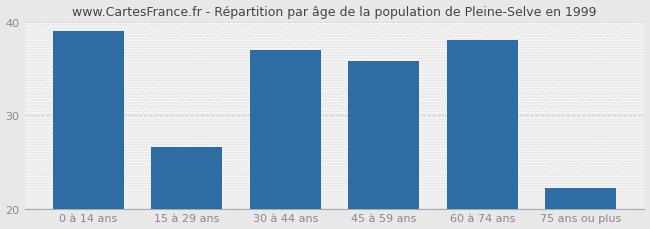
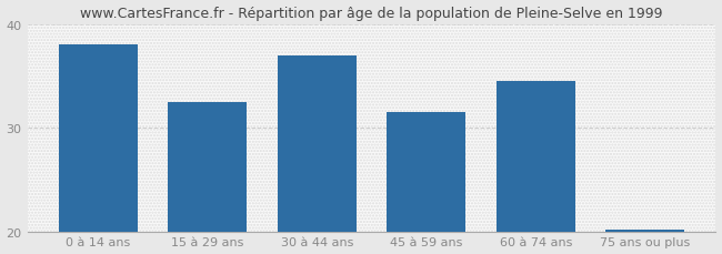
0 à 14 ans: 39.0 -> 38.0
15 à 29 ans: 26.6 -> 32.5
45 à 59 ans: 35.8 -> 31.5
60 à 74 ans: 38.0 -> 34.5
75 ans ou plus: 22.2 -> 20.1
